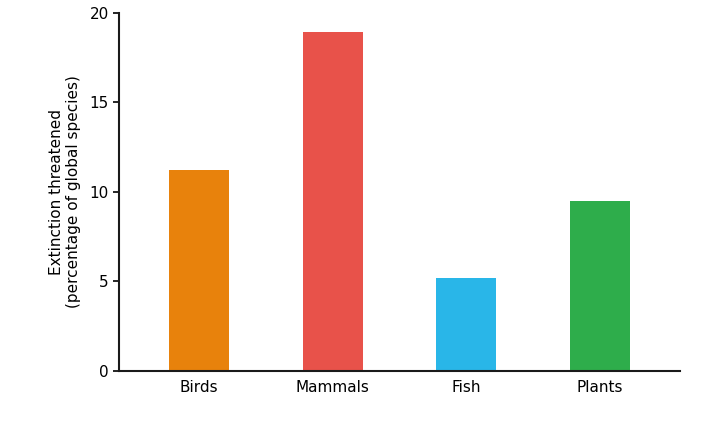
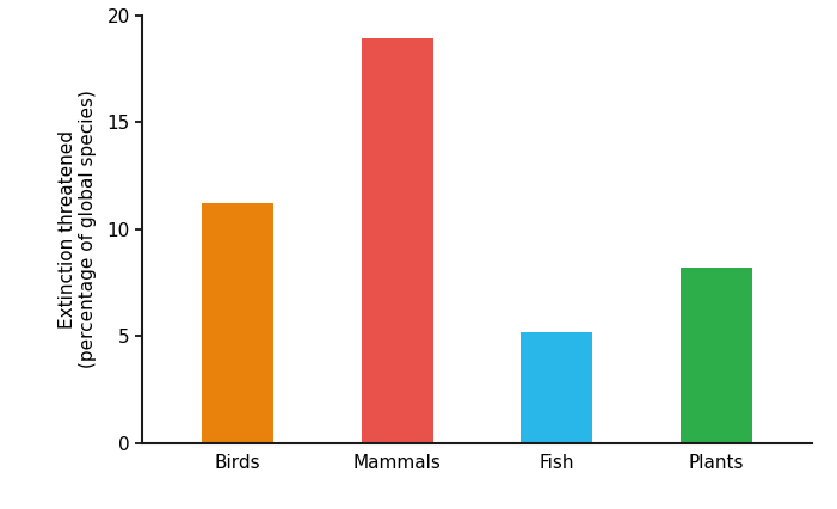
Plants: 9.5 -> 8.2
